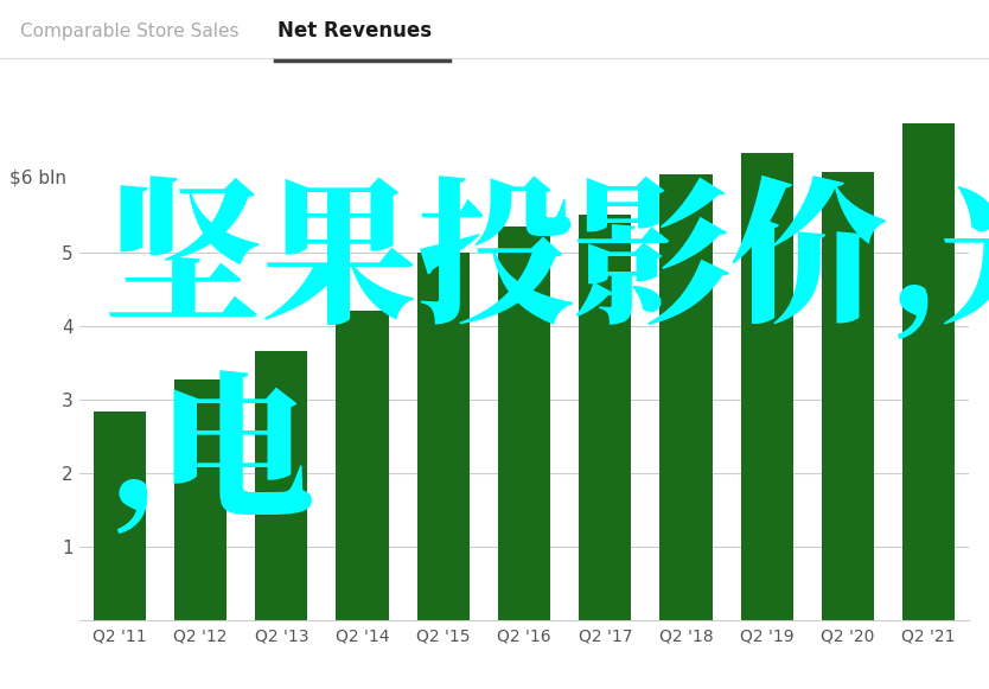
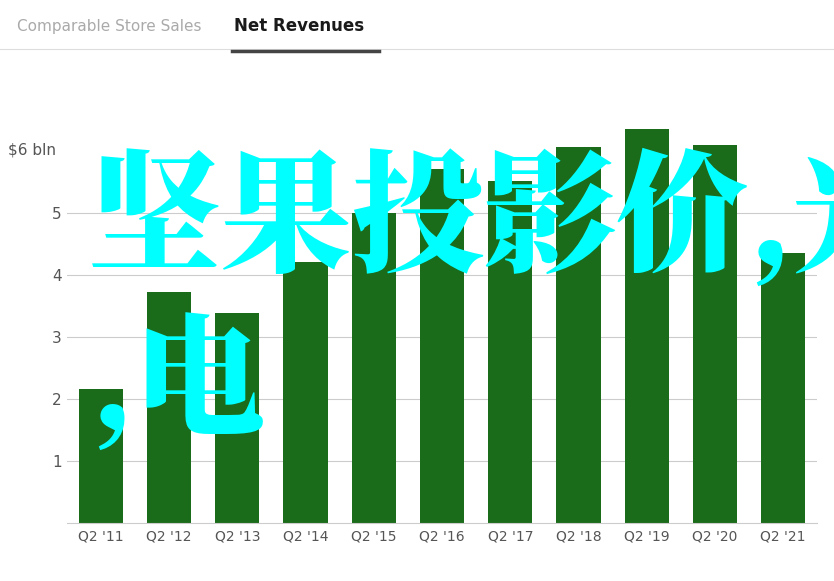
Q2 '11: 2.83 -> 2.16
Q2 '12: 3.27 -> 3.72
Q2 '13: 3.65 -> 3.38
Q2 '16: 5.35 -> 5.70
Q2 '21: 6.75 -> 4.34
